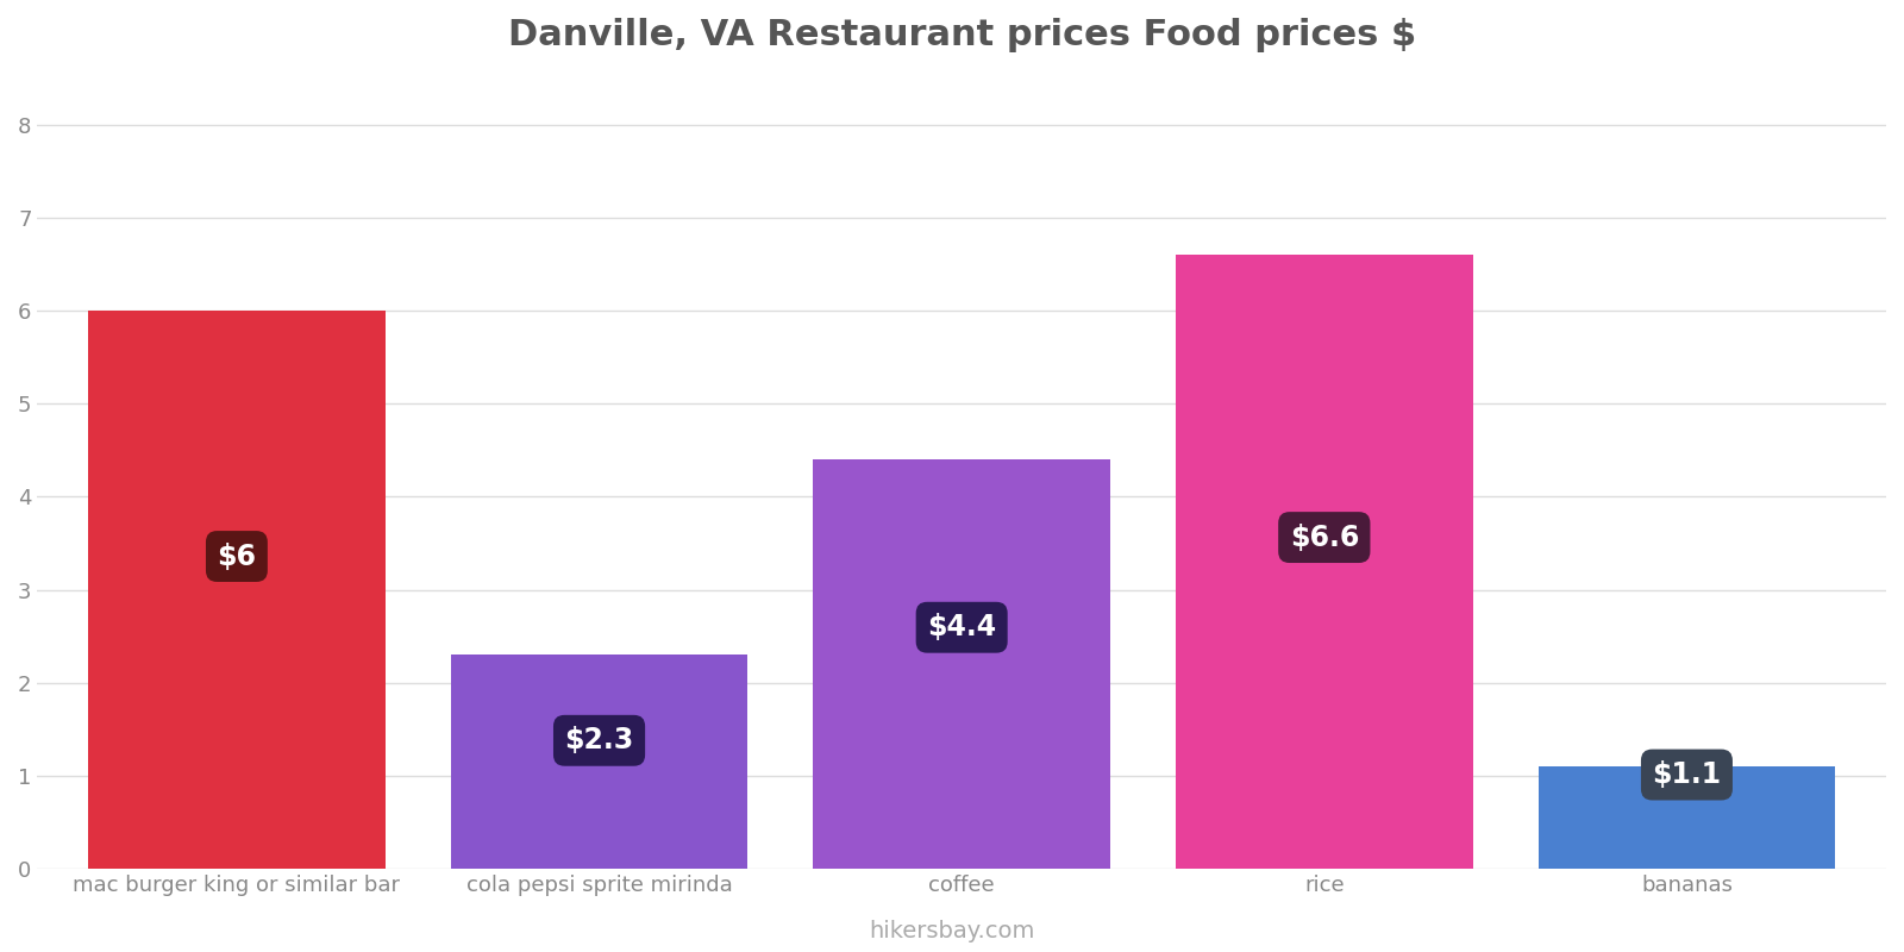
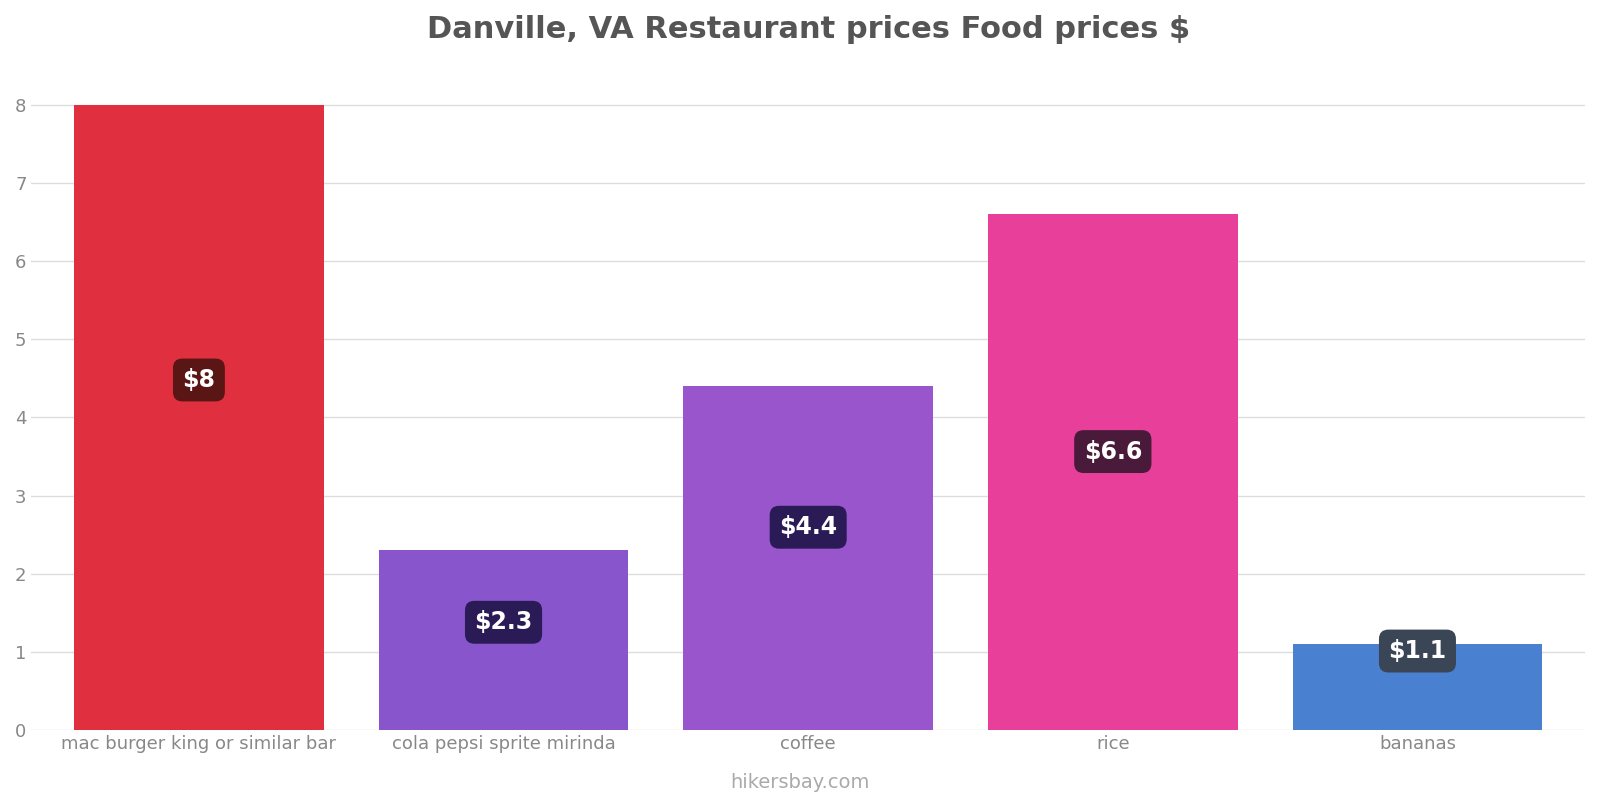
mac burger king or similar bar: $6 -> $8
